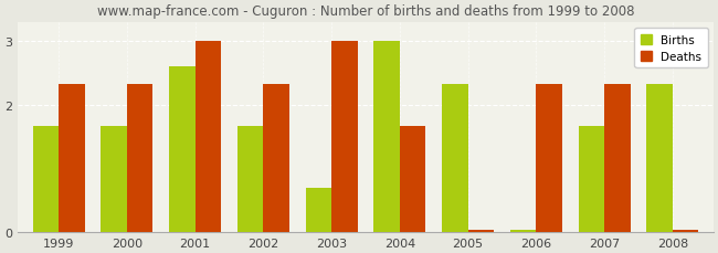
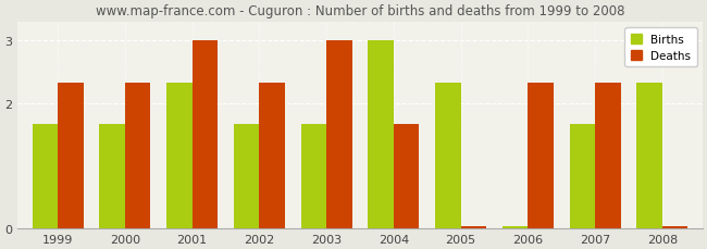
Births/2001: 2.60 -> 2.33
Births/2003: 0.70 -> 1.67
